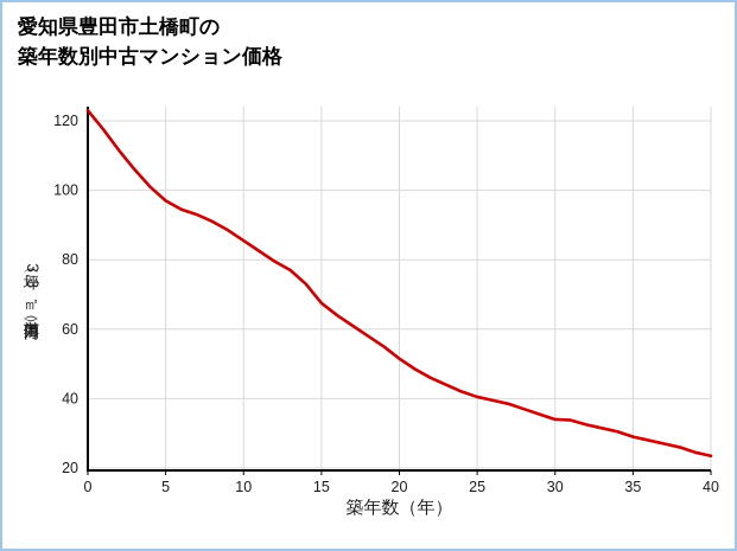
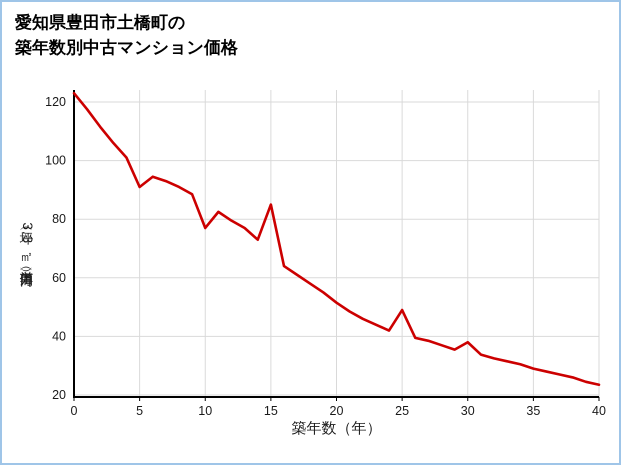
5: 97 -> 91
10: 86 -> 77
15: 68 -> 85
25: 40 -> 49
30: 34 -> 38
